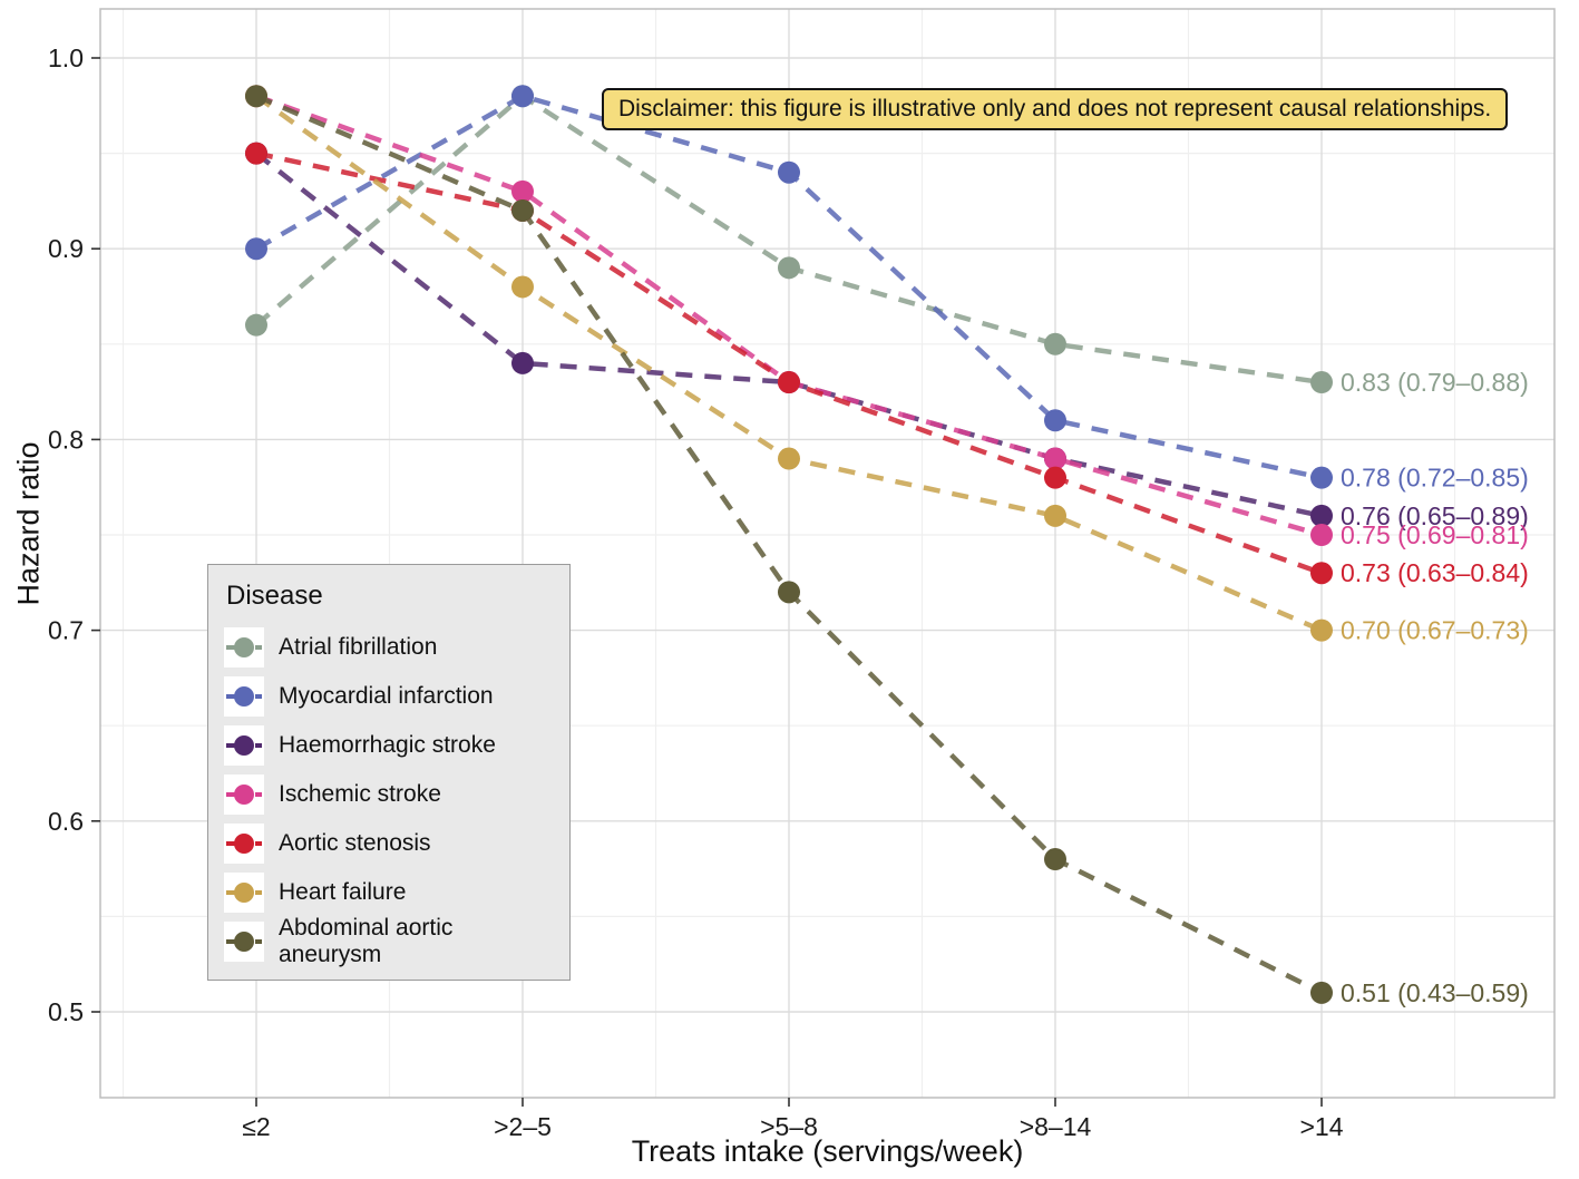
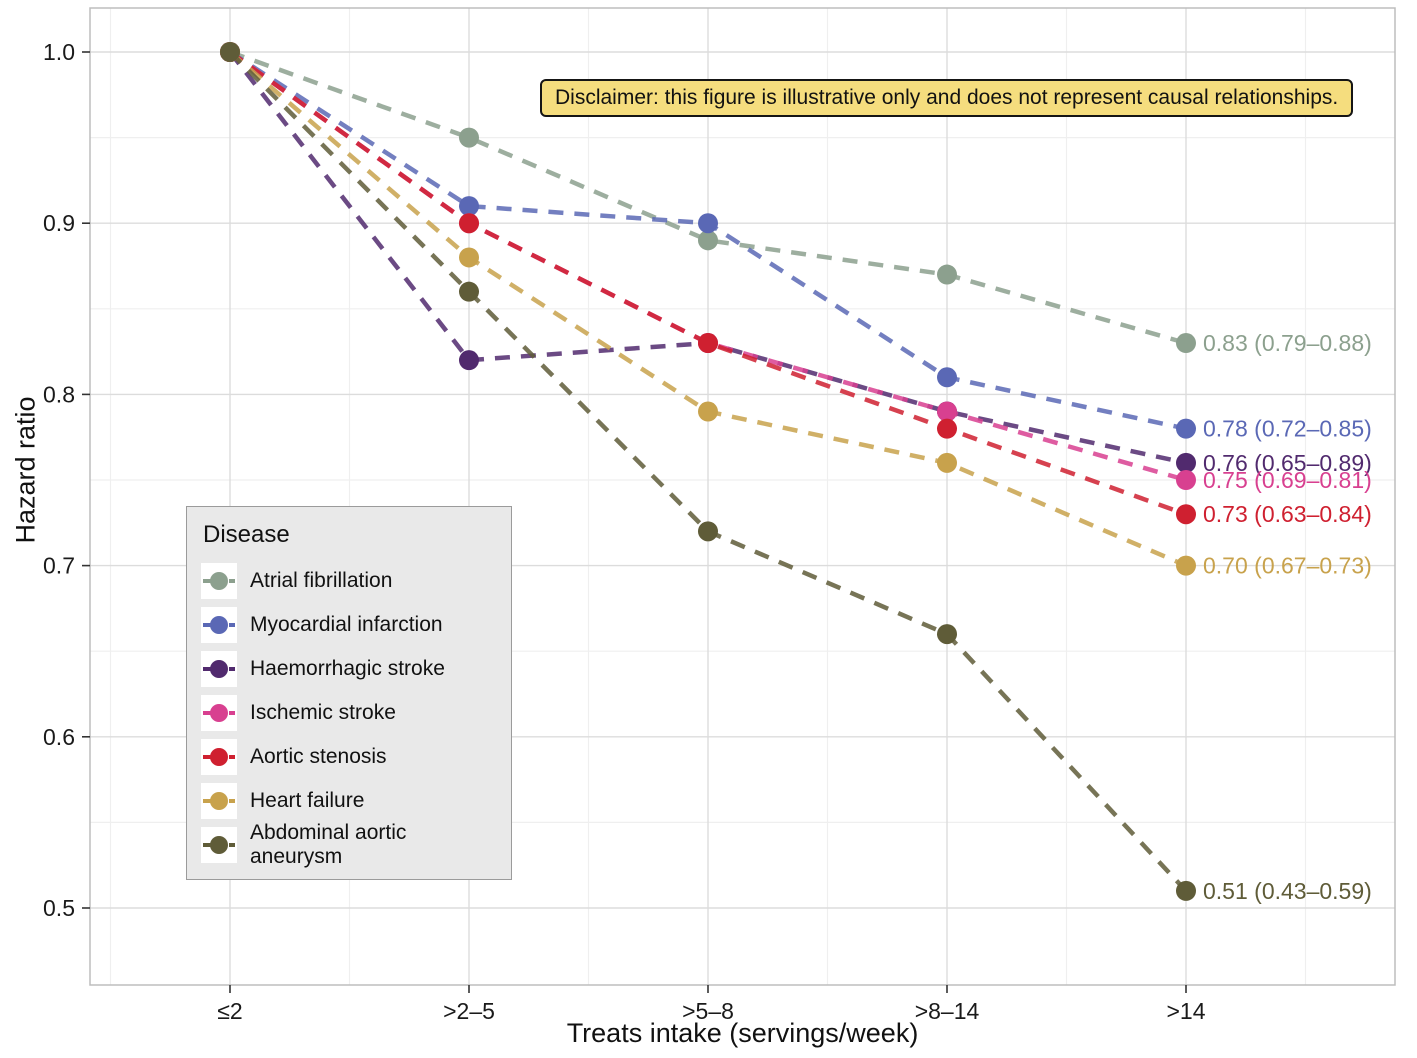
Atrial fibrillation/≤2: 0.86 -> 1.00
Myocardial infarction/≤2: 0.90 -> 1.00
Haemorrhagic stroke/≤2: 0.95 -> 1.00
Ischemic stroke/≤2: 0.98 -> 1.00
Aortic stenosis/≤2: 0.95 -> 1.00
Heart failure/≤2: 0.98 -> 1.00
Abdominal aortic aneurysm/≤2: 0.98 -> 1.00
Atrial fibrillation/>2–5: 0.98 -> 0.95
Myocardial infarction/>2–5: 0.98 -> 0.91
Haemorrhagic stroke/>2–5: 0.84 -> 0.82
Ischemic stroke/>2–5: 0.93 -> 0.90
Aortic stenosis/>2–5: 0.92 -> 0.90
Abdominal aortic aneurysm/>2–5: 0.92 -> 0.86
Myocardial infarction/>5–8: 0.94 -> 0.90
Atrial fibrillation/>8–14: 0.85 -> 0.87
Abdominal aortic aneurysm/>8–14: 0.58 -> 0.66
